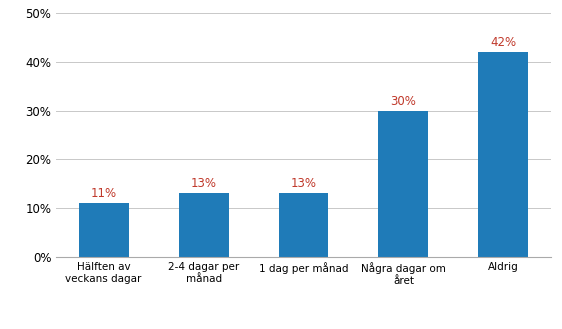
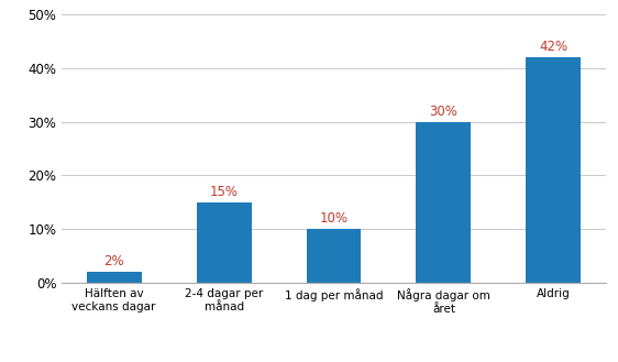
Hälften av veckans dagar: 11% -> 2%
2-4 dagar per månad: 13% -> 15%
1 dag per månad: 13% -> 10%
